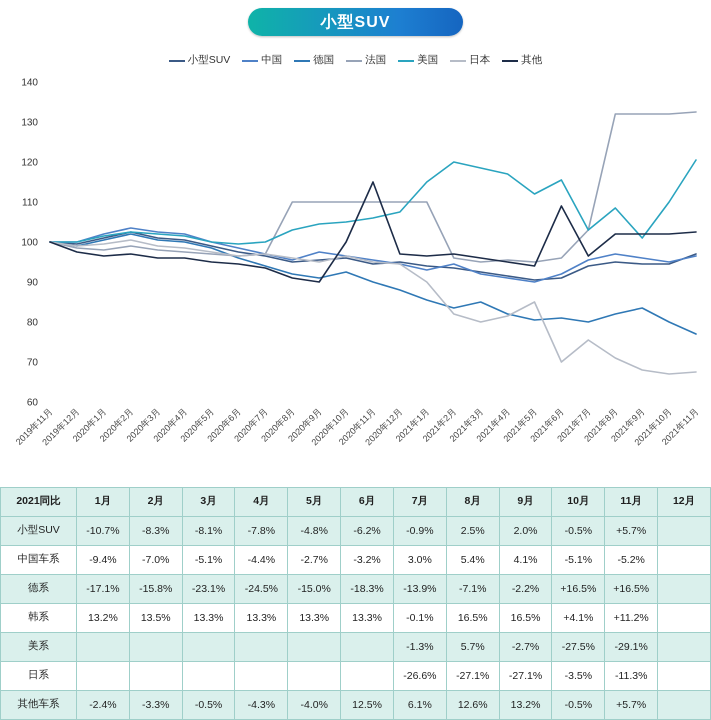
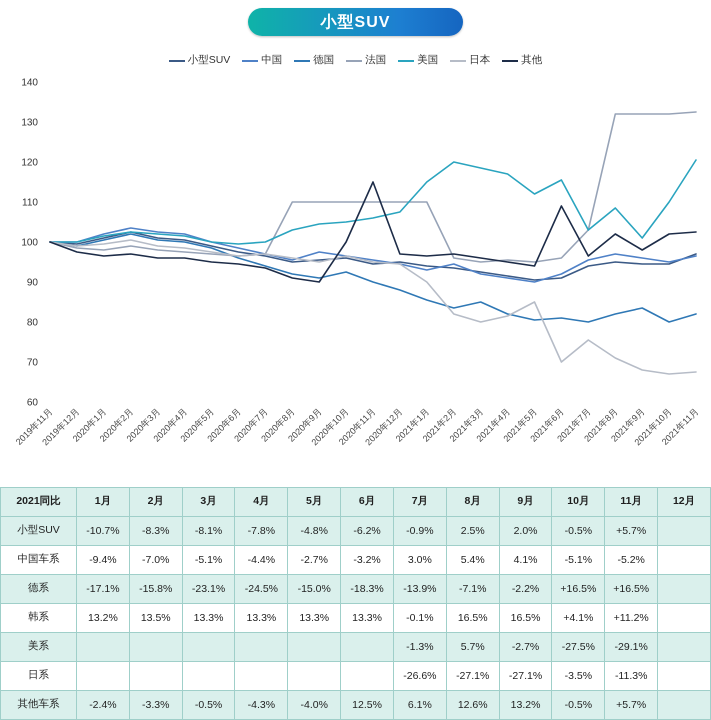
其他/2021年9月: 102 -> 98
德国/2021年11月: 77 -> 82
